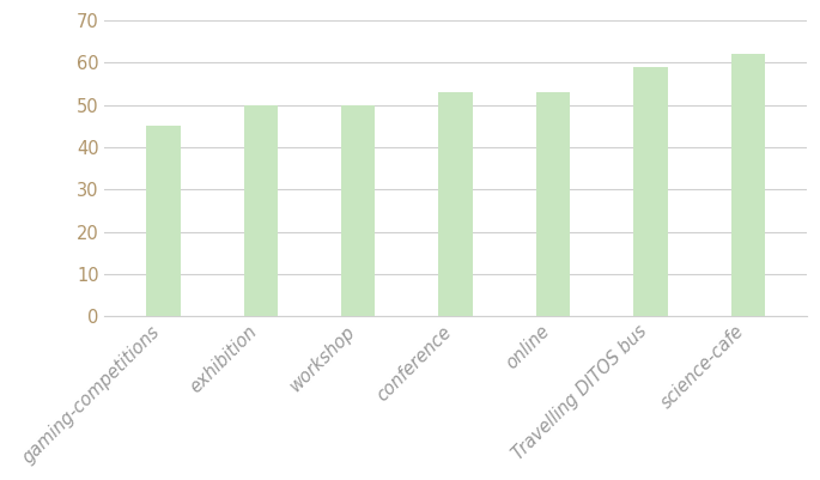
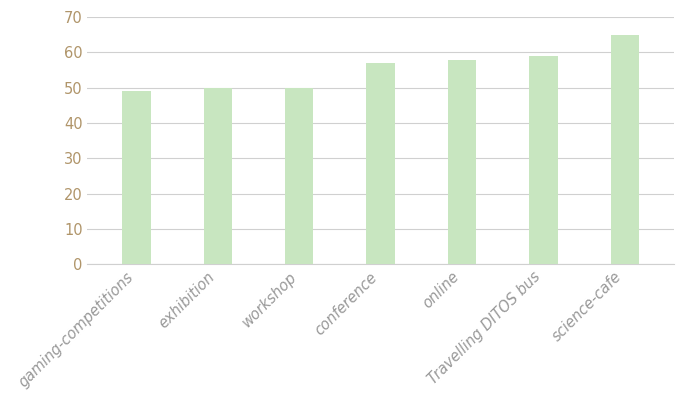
gaming-competitions: 45 -> 49
conference: 53 -> 57
online: 53 -> 58
science-cafe: 62 -> 65
